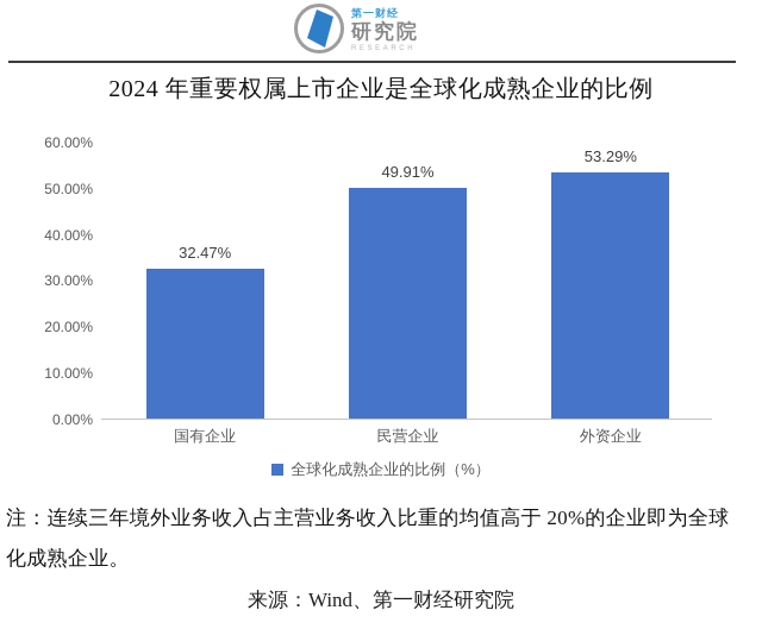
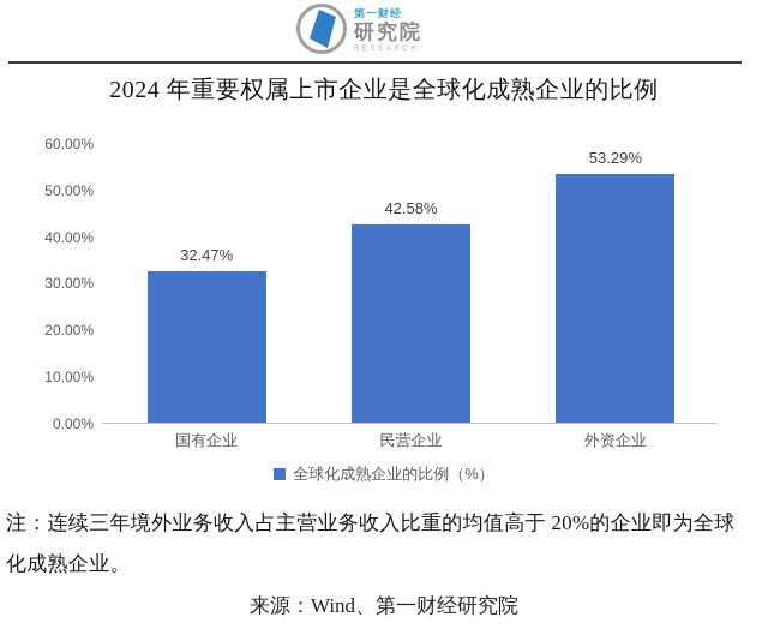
民营企业: 49.91% -> 42.58%
